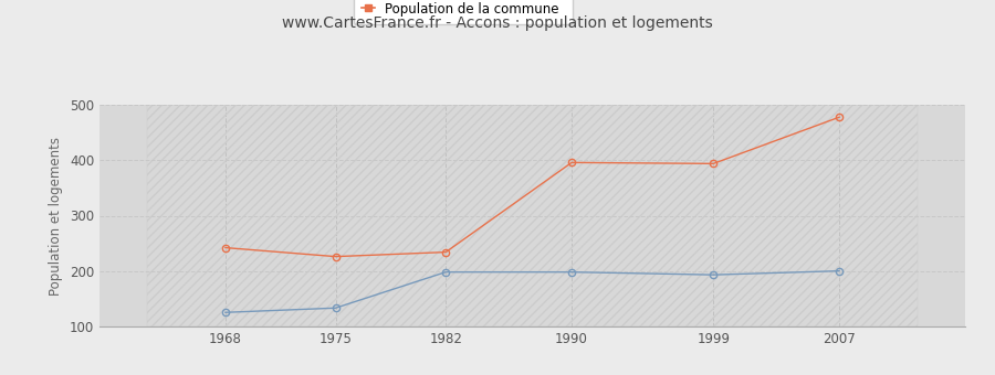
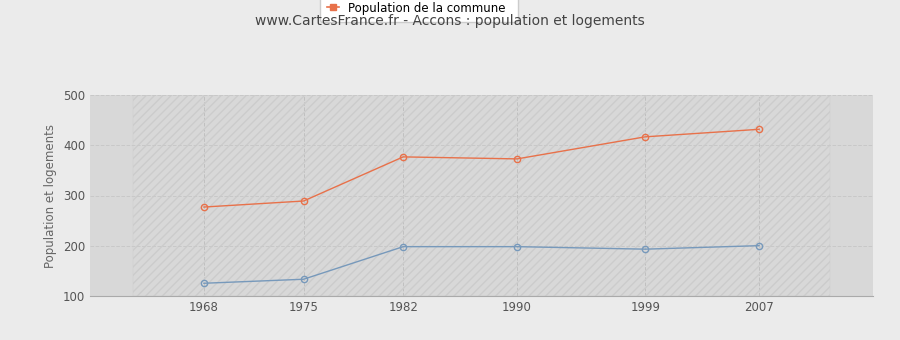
Population de la commune/1968: 242 -> 277
Population de la commune/1975: 226 -> 289
Population de la commune/1982: 234 -> 377
Population de la commune/1990: 396 -> 373
Population de la commune/1999: 394 -> 417
Population de la commune/2007: 478 -> 432
